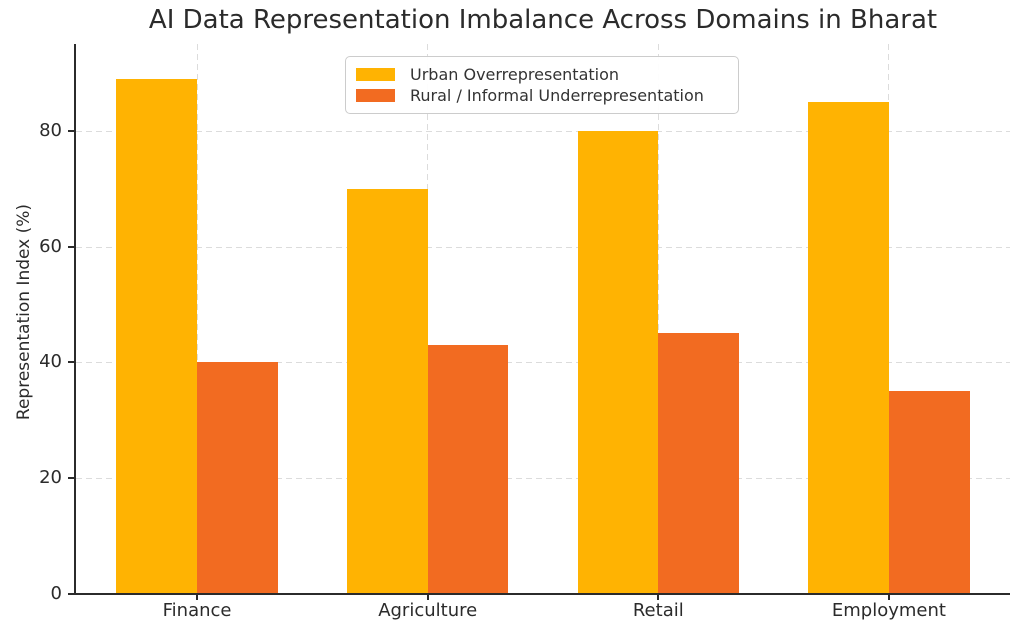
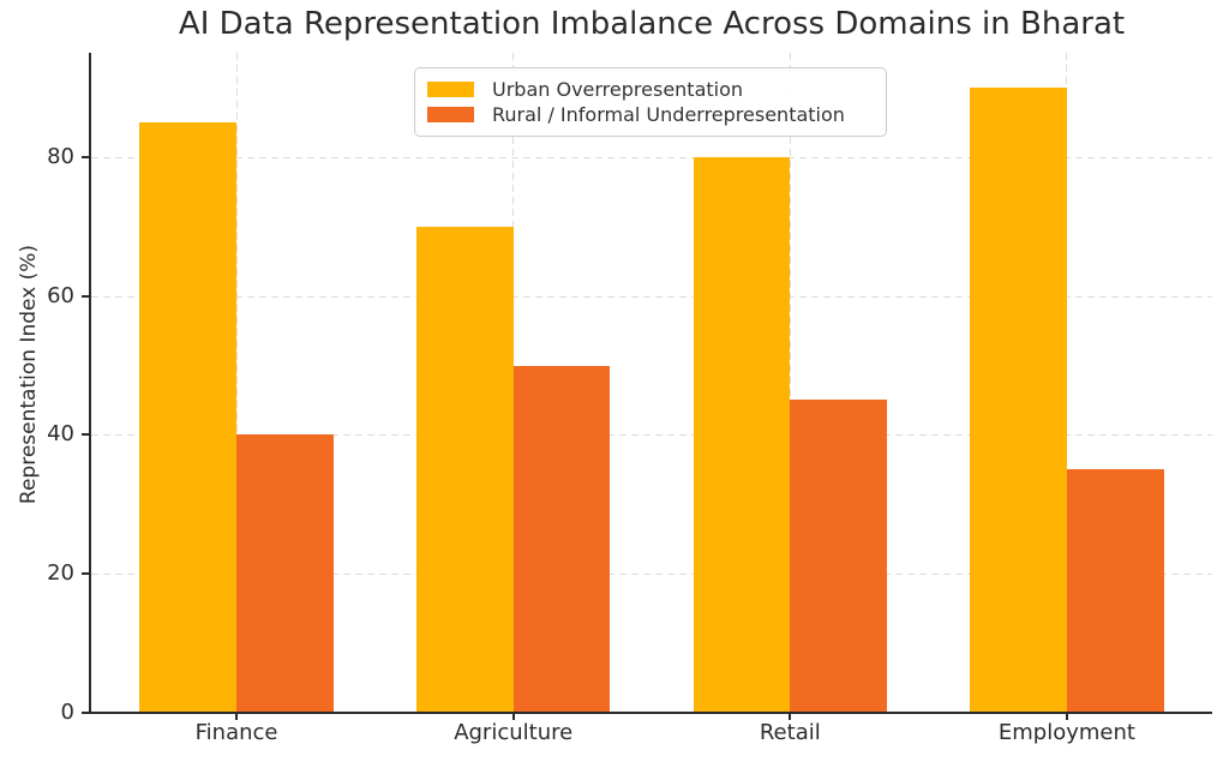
Urban Overrepresentation/Finance: 89 -> 85
Rural / Informal Underrepresentation/Agriculture: 43 -> 50
Urban Overrepresentation/Employment: 85 -> 90
